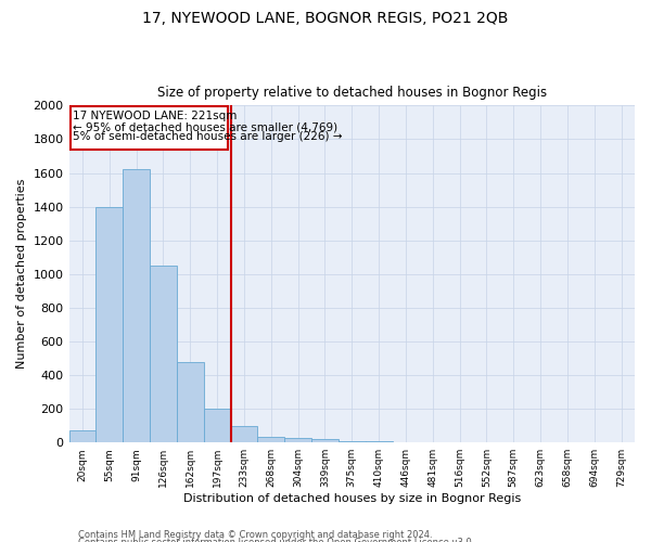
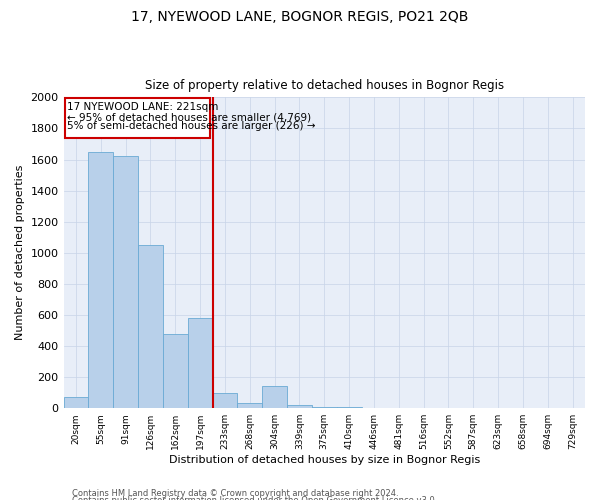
55sqm: 1400 -> 1650
197sqm: 200 -> 580
304sqm: 20 -> 140
